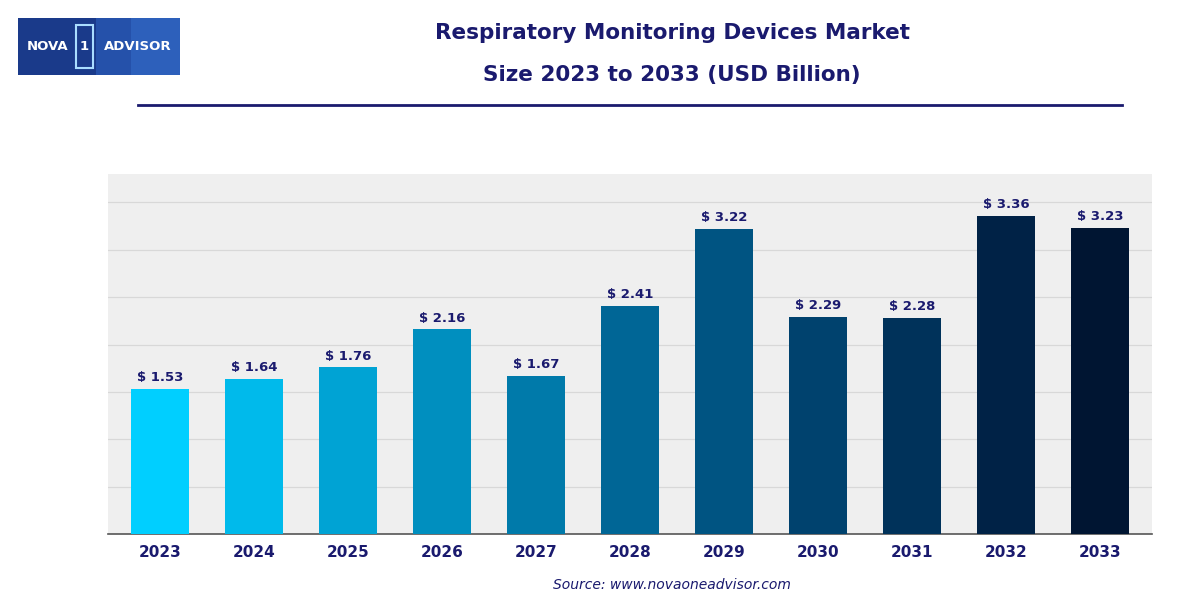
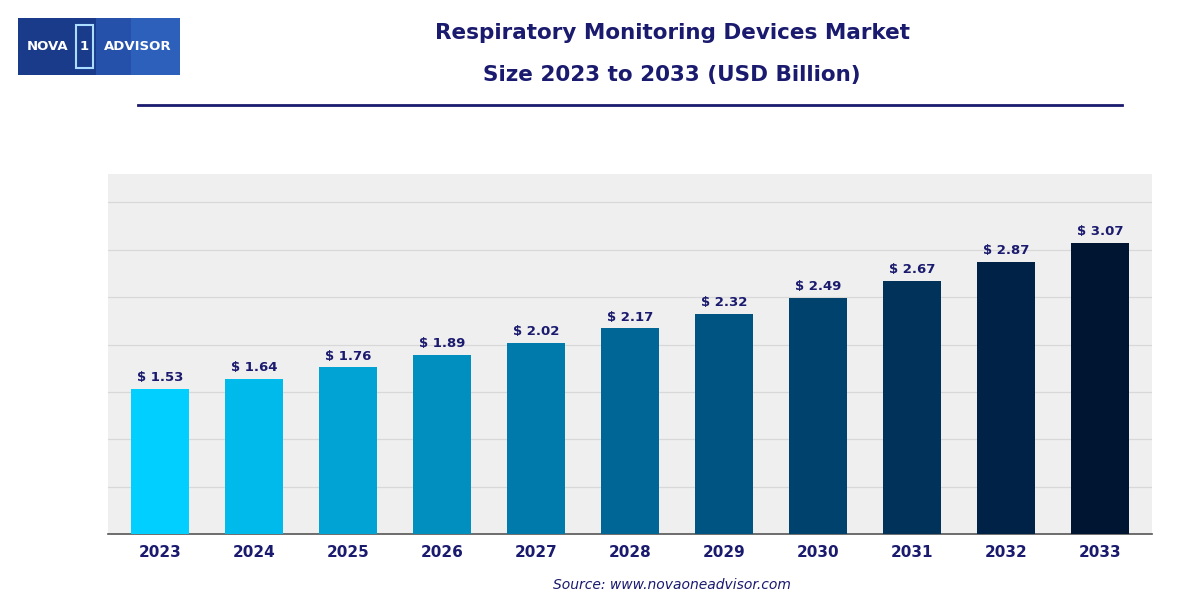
2026: 2.16 -> 1.89
2027: 1.67 -> 2.02
2028: 2.41 -> 2.17
2029: 3.22 -> 2.32
2030: 2.29 -> 2.49
2031: 2.28 -> 2.67
2032: 3.36 -> 2.87
2033: 3.23 -> 3.07
